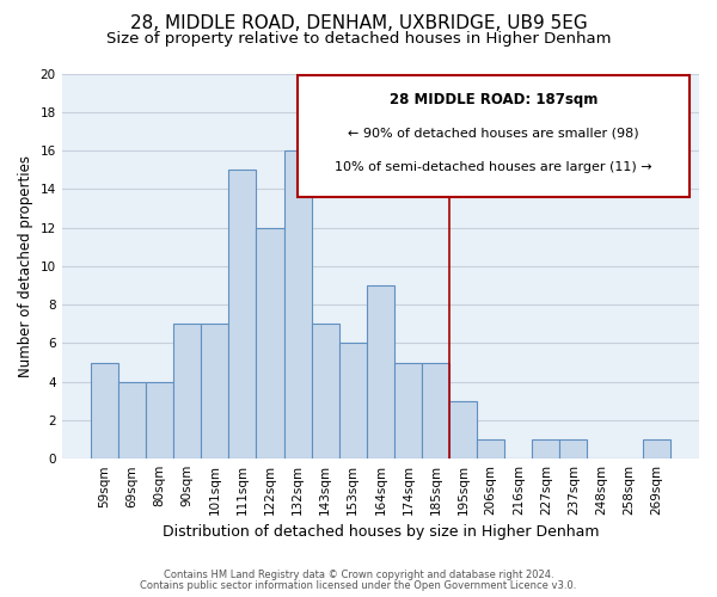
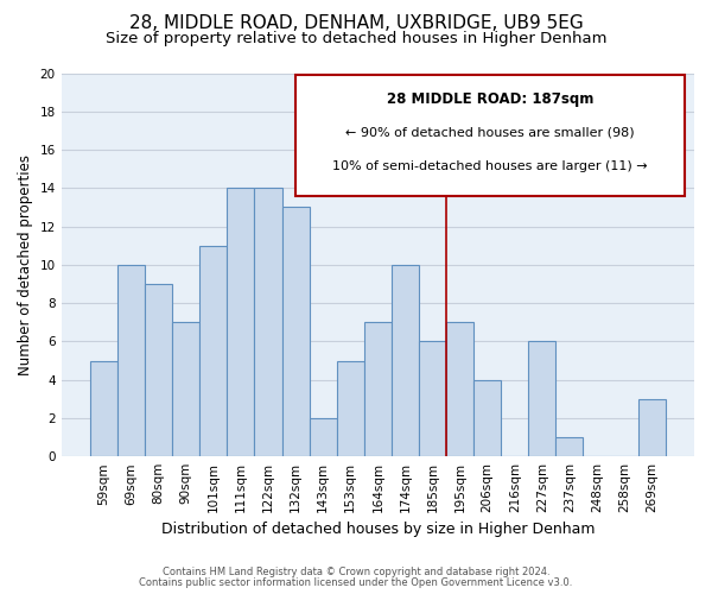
69sqm: 4 -> 10
80sqm: 4 -> 9
101sqm: 7 -> 11
111sqm: 15 -> 14
122sqm: 12 -> 14
132sqm: 16 -> 13
143sqm: 7 -> 2
153sqm: 6 -> 5
164sqm: 9 -> 7
174sqm: 5 -> 10
185sqm: 5 -> 6
195sqm: 3 -> 7
206sqm: 1 -> 4
227sqm: 1 -> 6
269sqm: 1 -> 3
